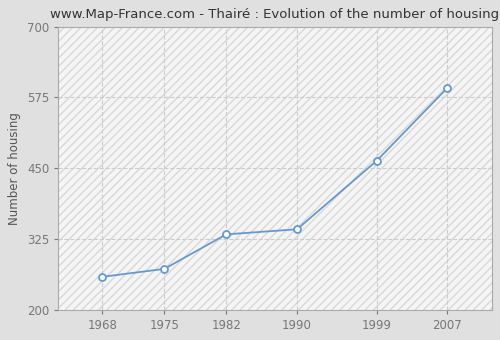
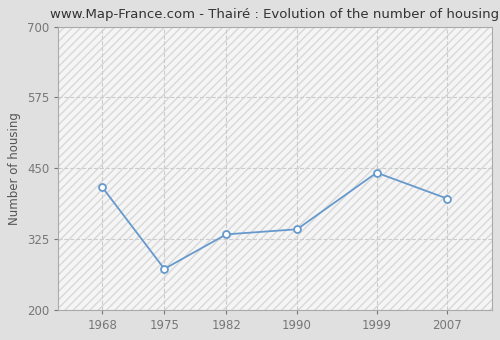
1968: 258 -> 416
1999: 463 -> 442
2007: 592 -> 396
